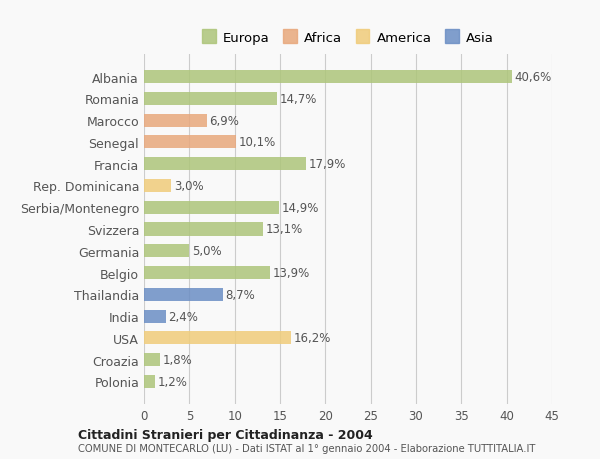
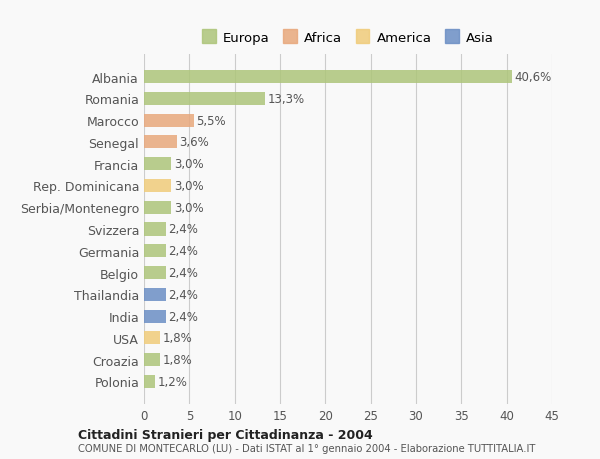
Romania: 14,7% -> 13,3%
Marocco: 6,9% -> 5,5%
Senegal: 10,1% -> 3,6%
Francia: 17,9% -> 3,0%
Serbia/Montenegro: 14,9% -> 3,0%
Svizzera: 13,1% -> 2,4%
Germania: 5,0% -> 2,4%
Belgio: 13,9% -> 2,4%
Thailandia: 8,7% -> 2,4%
USA: 16,2% -> 1,8%
